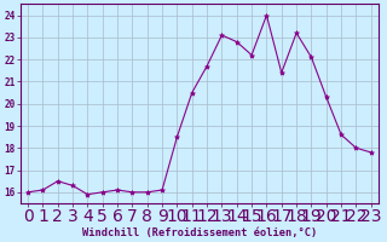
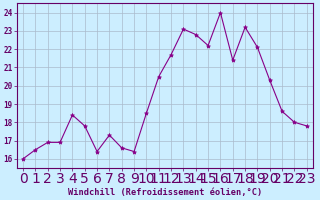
1: 16.1 -> 16.5
2: 16.5 -> 16.9
3: 16.3 -> 16.9
4: 15.9 -> 18.4
5: 16.0 -> 17.8
6: 16.1 -> 16.4
7: 16.0 -> 17.3
8: 16.0 -> 16.6
9: 16.1 -> 16.4
